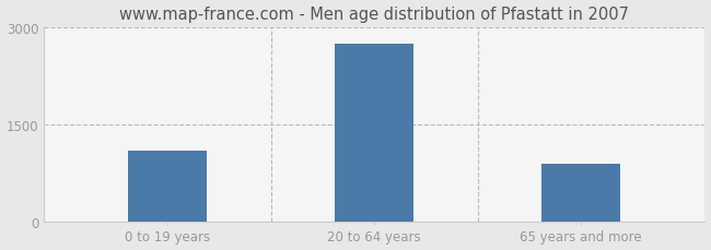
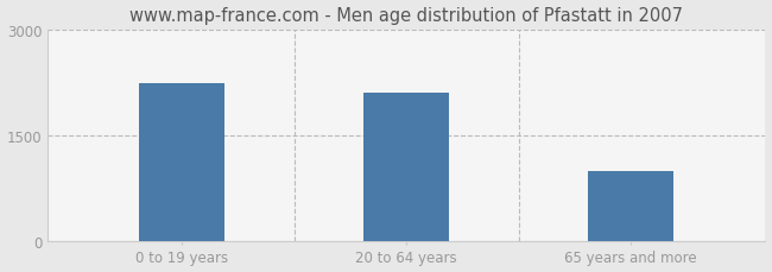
0 to 19 years: 1090 -> 2240
20 to 64 years: 2750 -> 2100
65 years and more: 890 -> 1000
